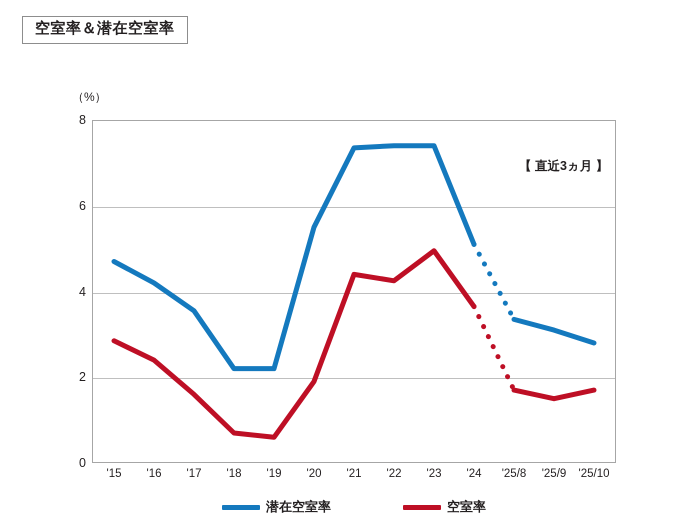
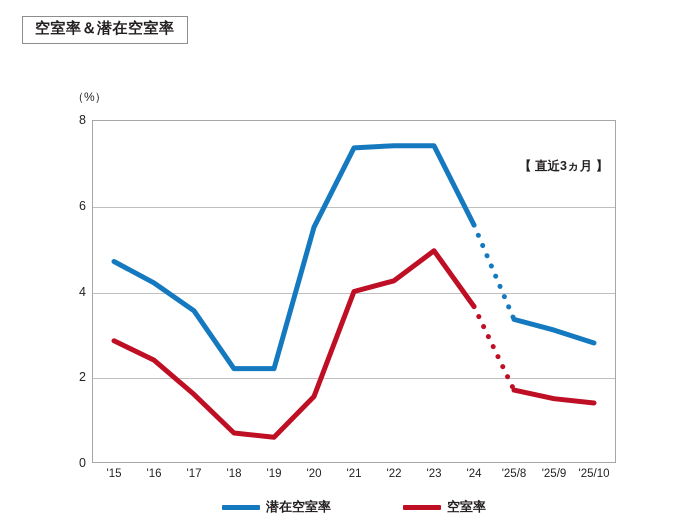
空室率/'20: 1.9 -> 1.6
空室率/'21: 4.4 -> 4.0
潜在空室率/'24: 5.1 -> 5.5
空室率/'25/10: 1.7 -> 1.4
